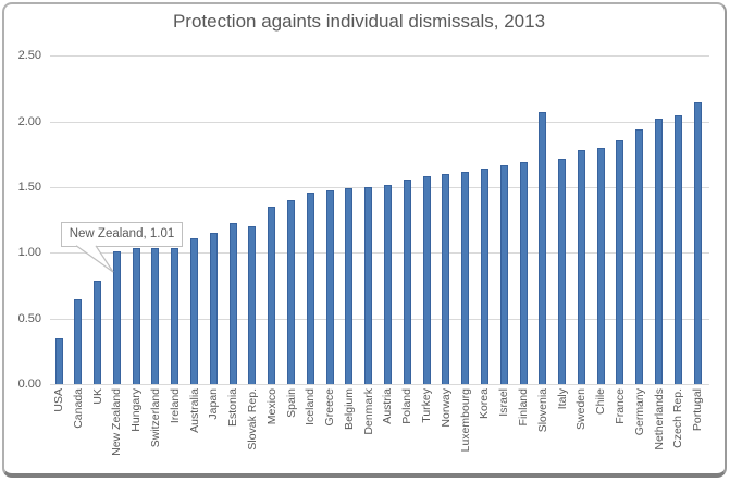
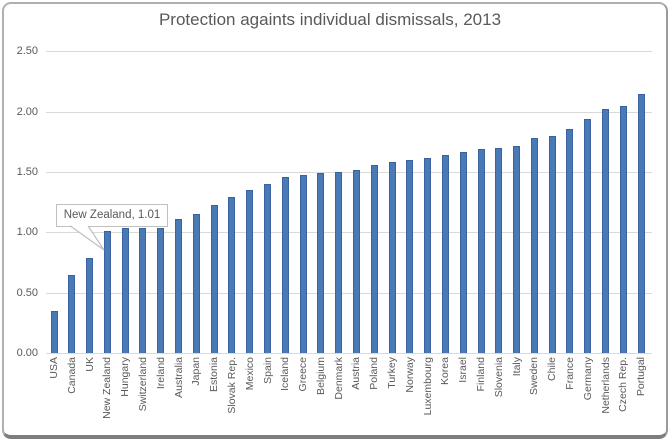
Slovak Rep.: 1.20 -> 1.29
Slovenia: 2.07 -> 1.70
